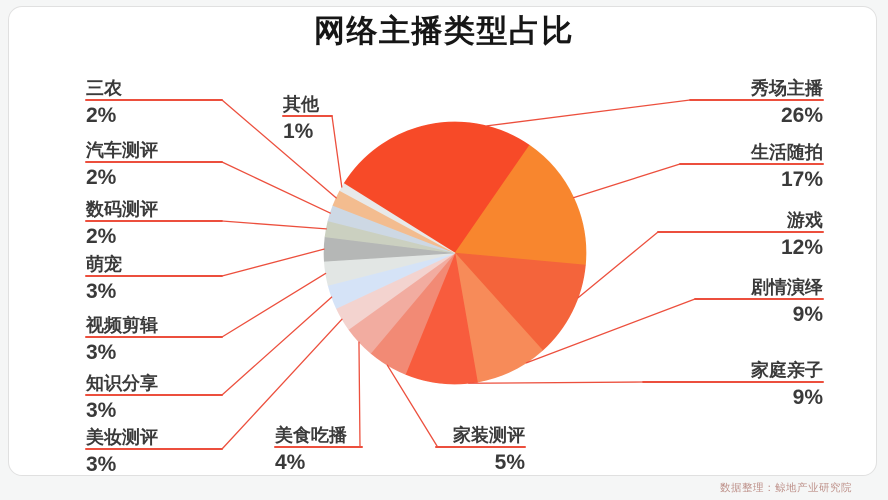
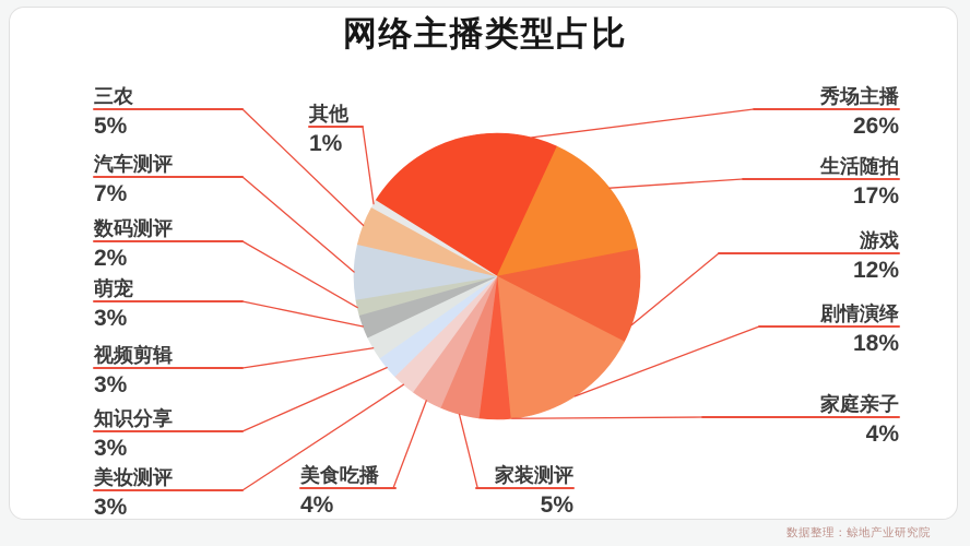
剧情演绎: 9% -> 18%
家庭亲子: 9% -> 4%
汽车测评: 2% -> 7%
三农: 2% -> 5%
